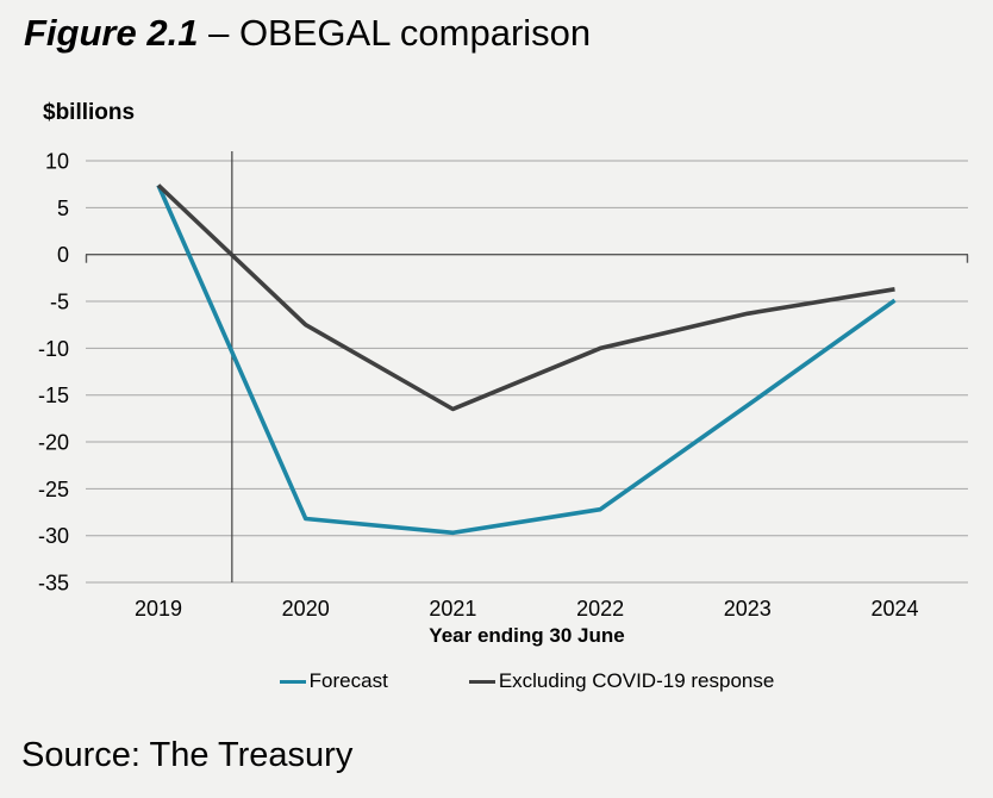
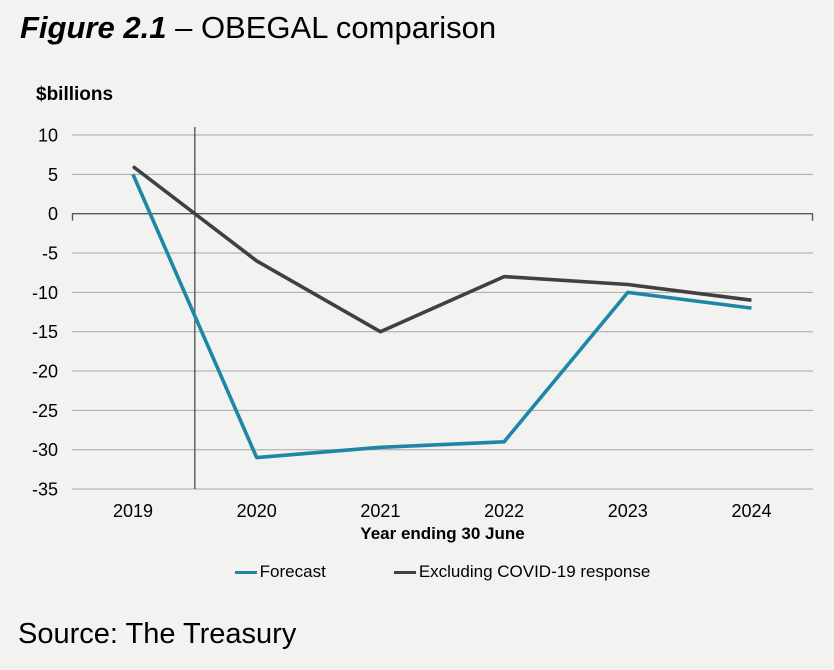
Forecast/2019: 7 -> 5
Excluding COVID-19 response/2019: 7 -> 6
Forecast/2020: -28 -> -31
Excluding COVID-19 response/2020: -8 -> -6
Excluding COVID-19 response/2021: -16 -> -15
Forecast/2022: -27 -> -29
Excluding COVID-19 response/2022: -10 -> -8
Forecast/2023: -16 -> -10
Excluding COVID-19 response/2023: -6 -> -9
Forecast/2024: -5 -> -12
Excluding COVID-19 response/2024: -4 -> -11
